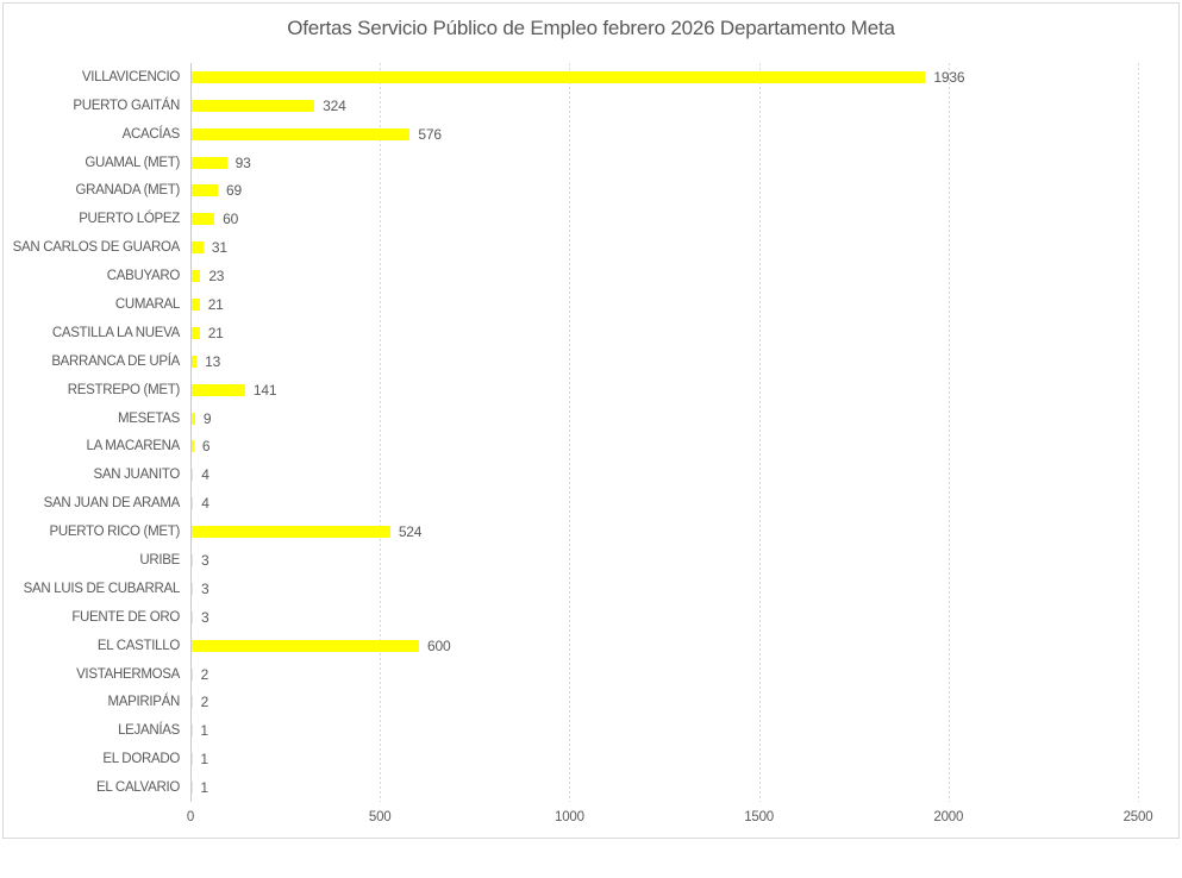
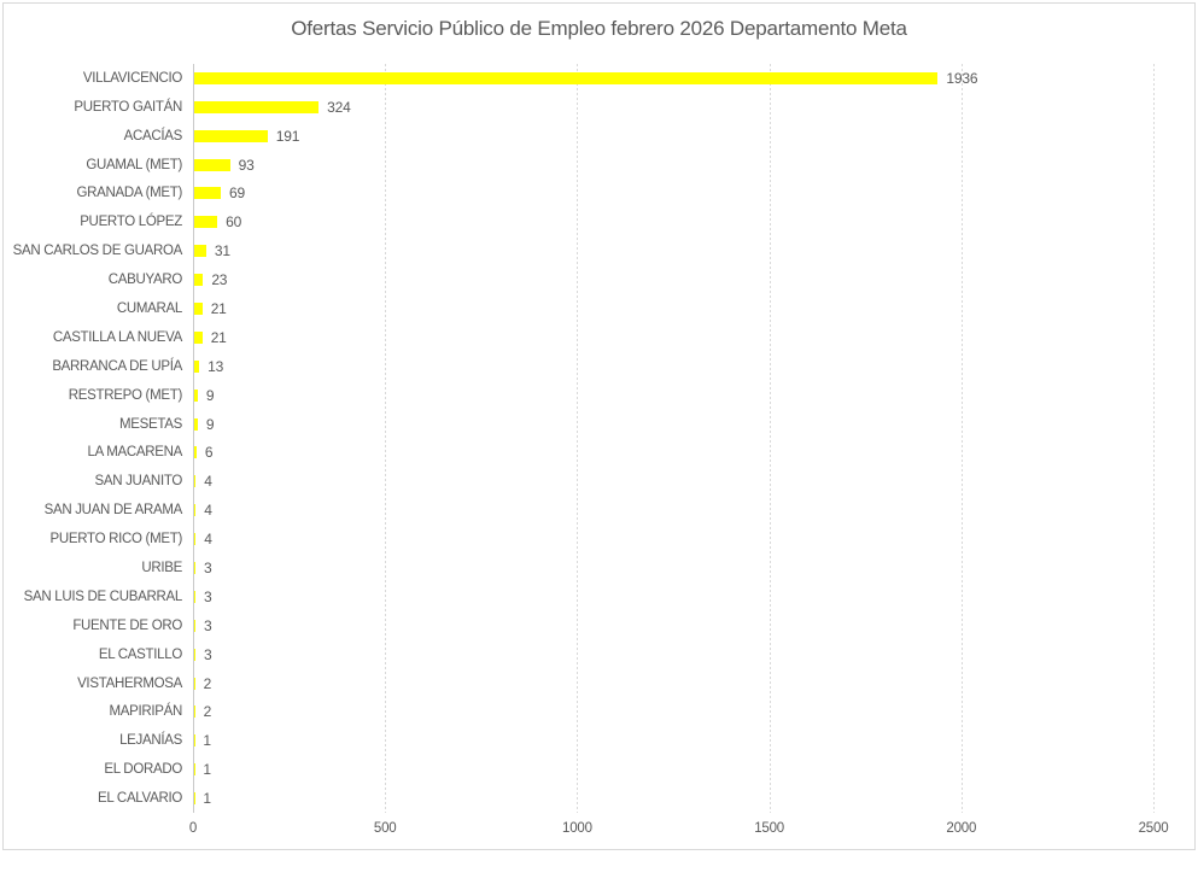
ACACÍAS: 576 -> 191
RESTREPO (MET): 141 -> 9
PUERTO RICO (MET): 524 -> 4
EL CASTILLO: 600 -> 3
